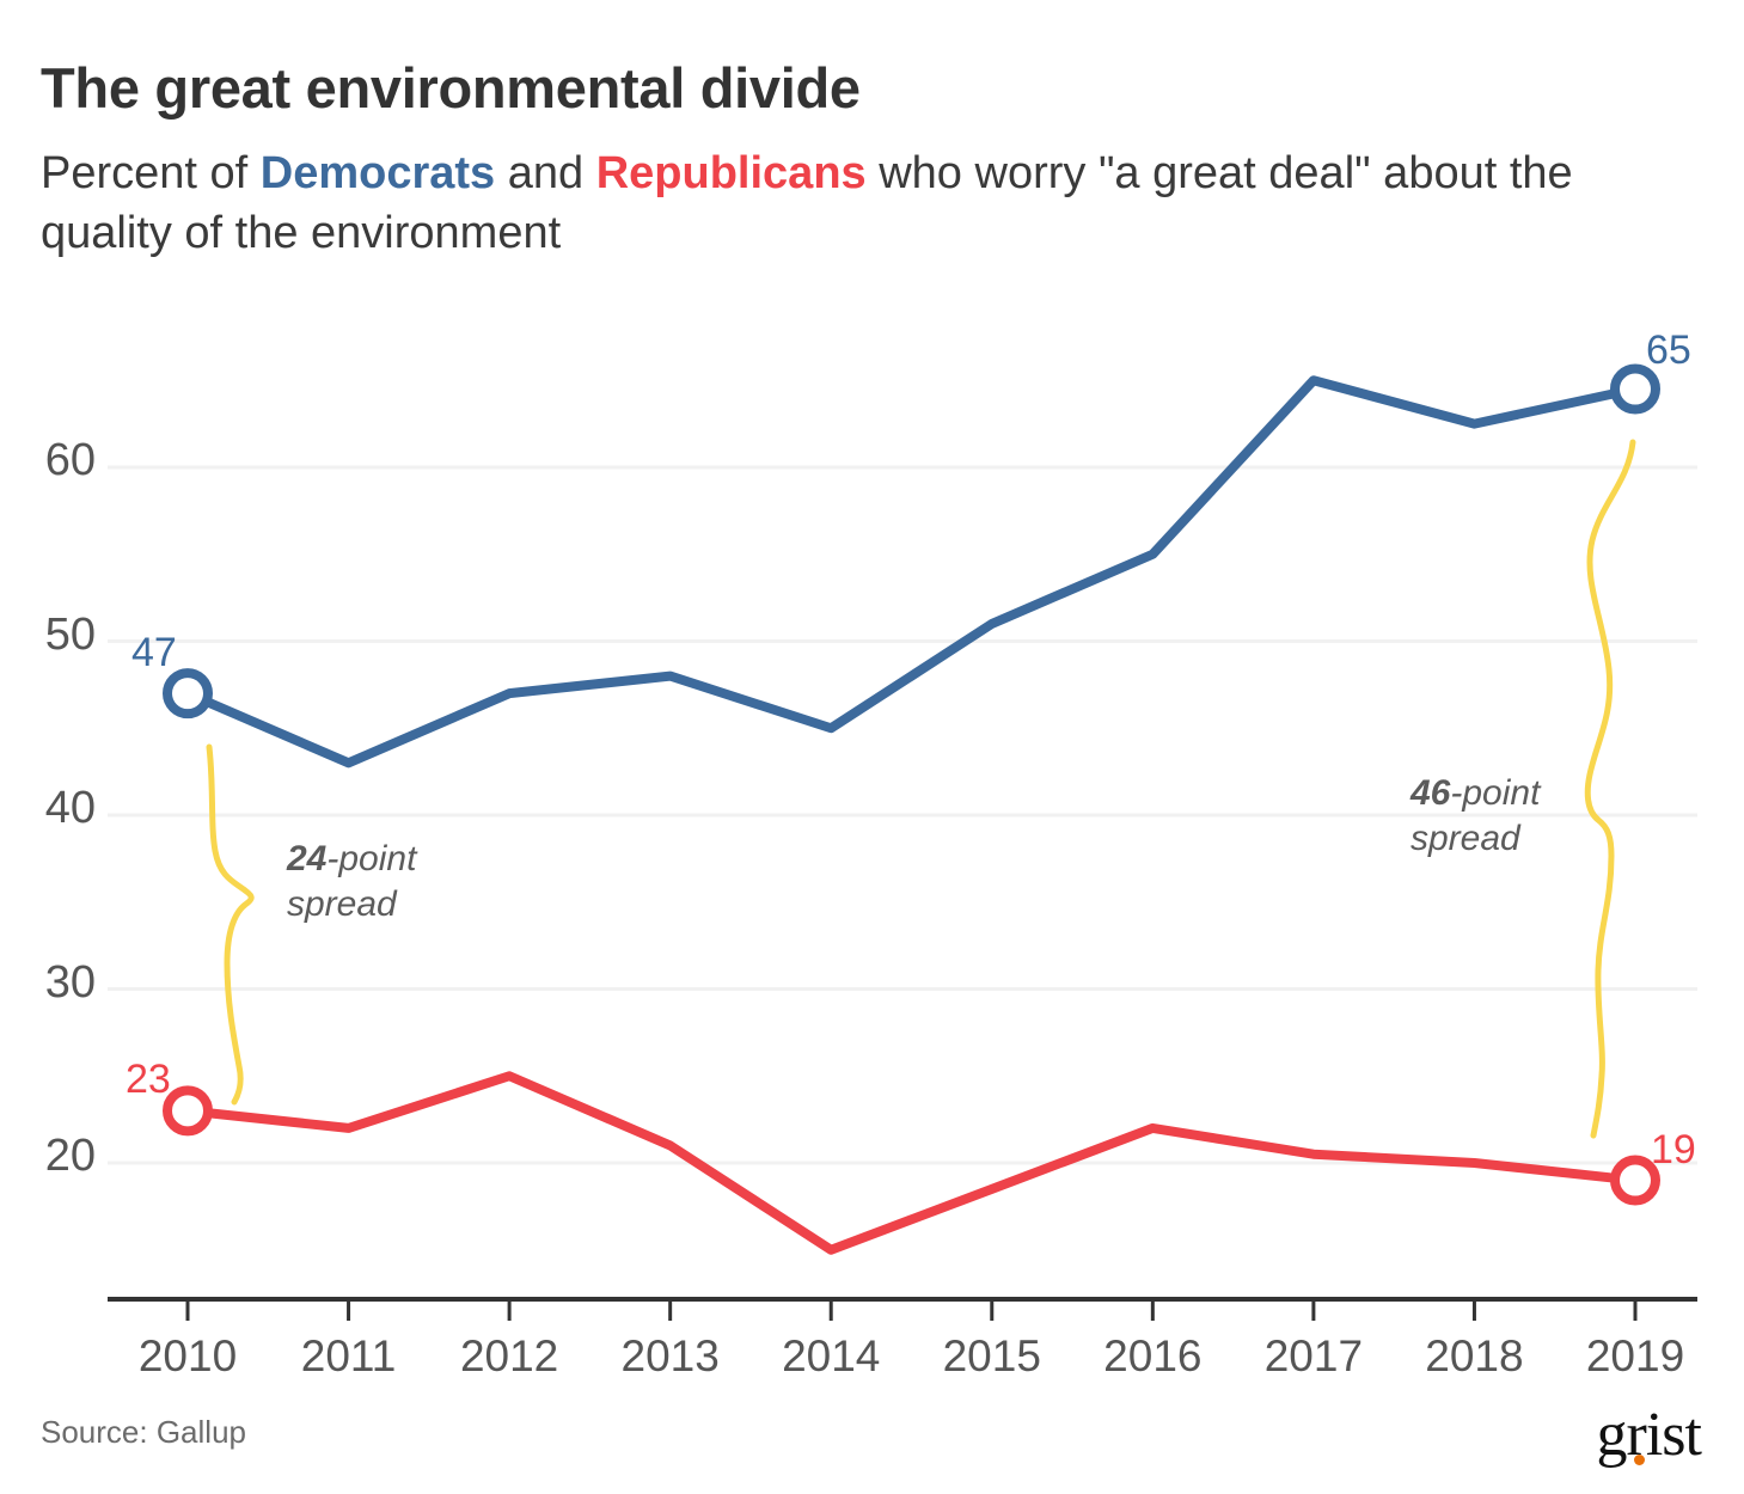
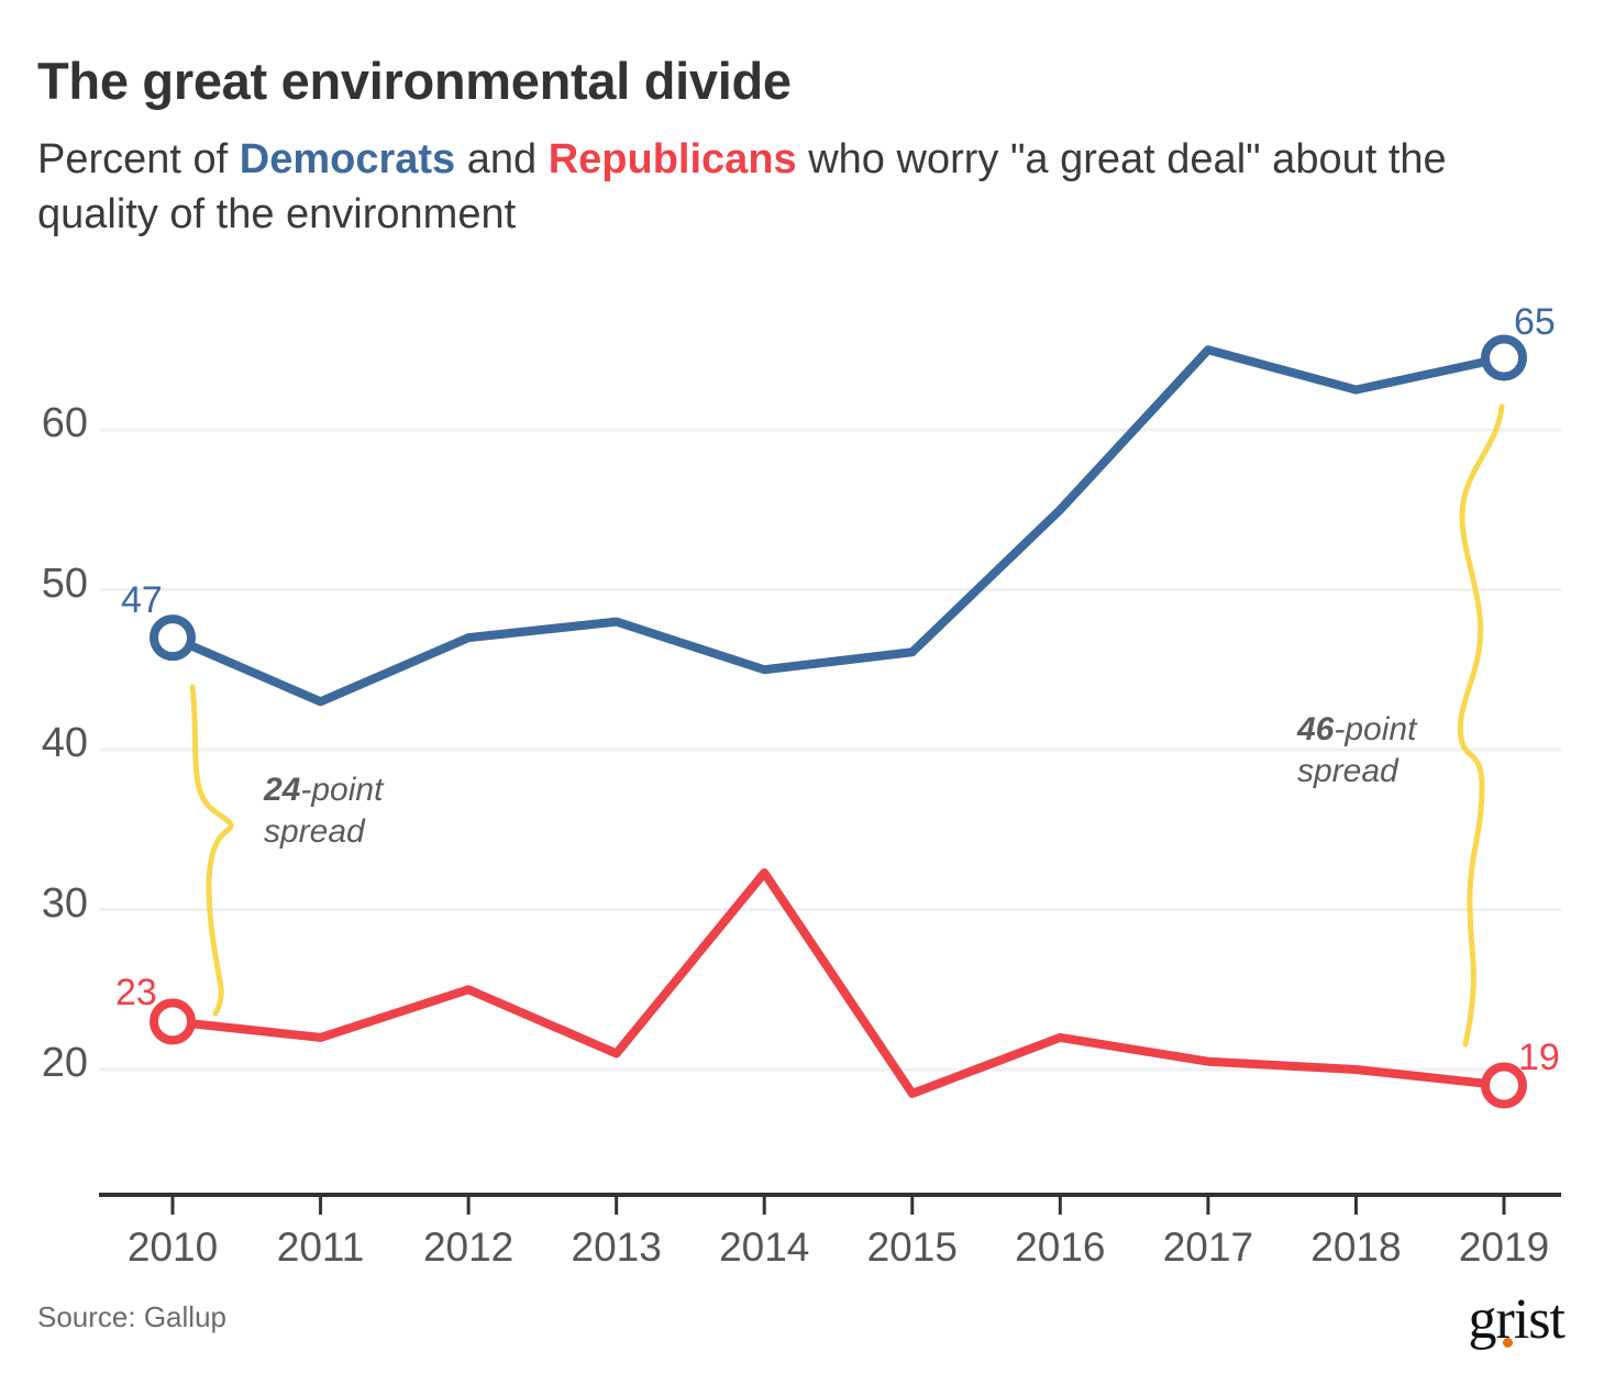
Republicans/2014: 15.0 -> 32.3
Democrats/2015: 51.0 -> 46.1
